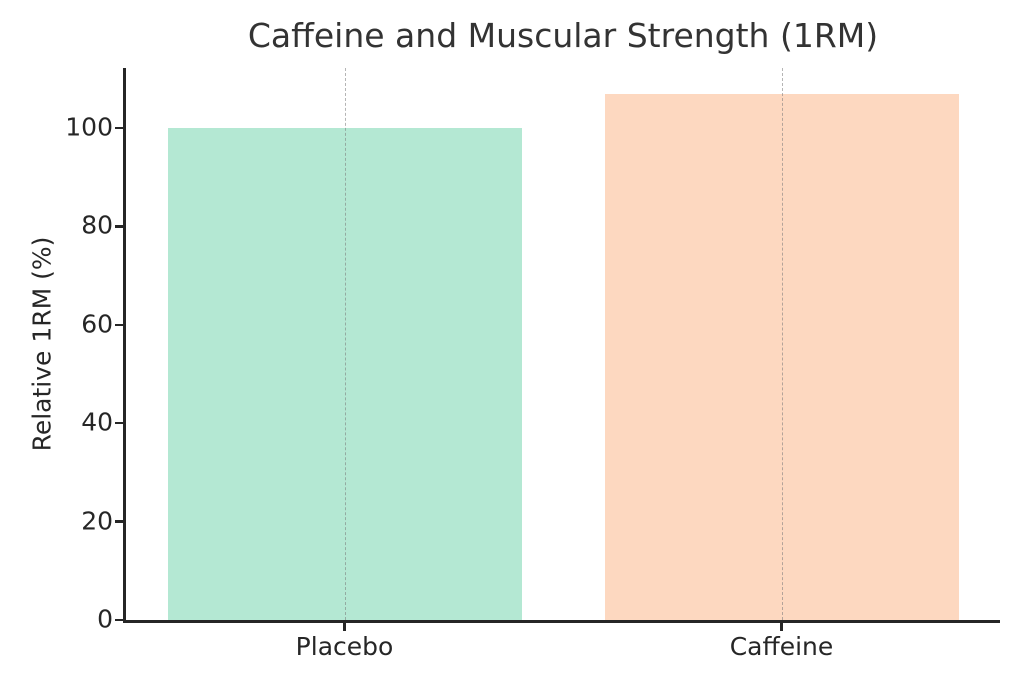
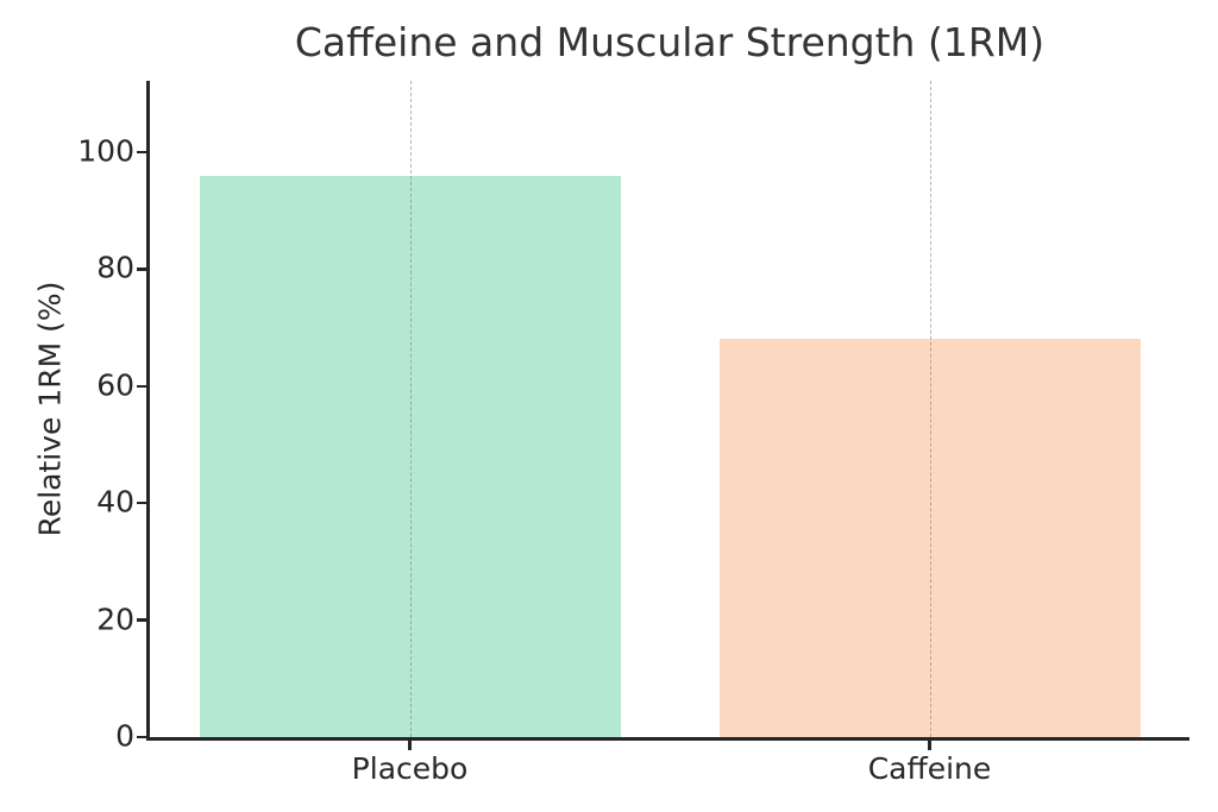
Placebo: 100 -> 96
Caffeine: 107 -> 68
